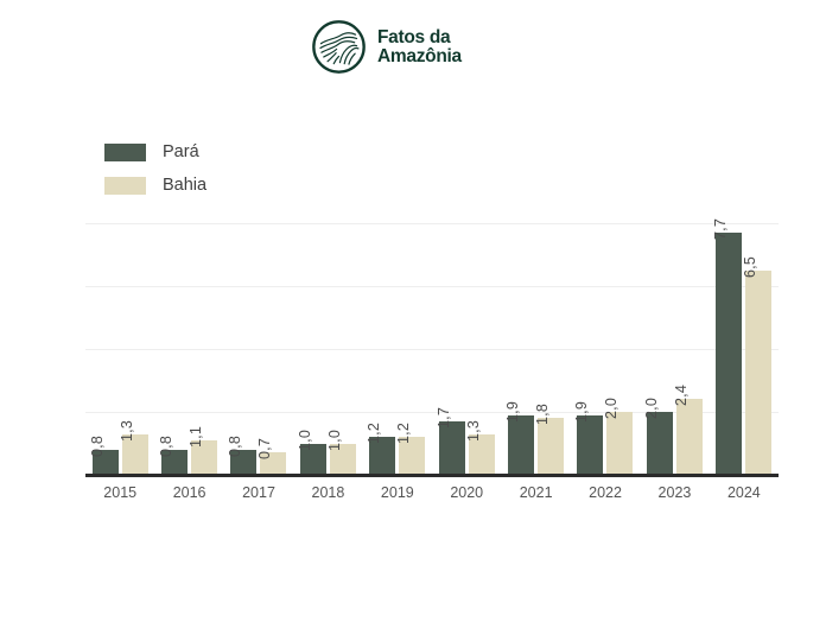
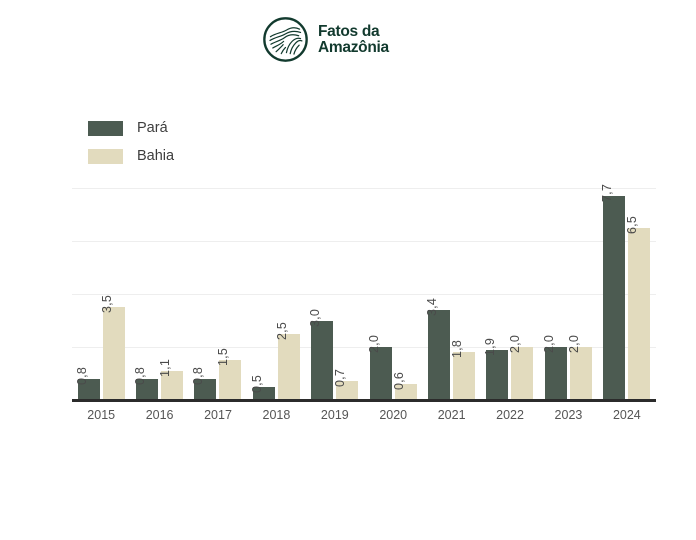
Bahia/2015: 1,3 -> 3,5
Bahia/2017: 0,7 -> 1,5
Pará/2018: 1,0 -> 0,5
Bahia/2018: 1,0 -> 2,5
Pará/2019: 1,2 -> 3,0
Bahia/2019: 1,2 -> 0,7
Pará/2020: 1,7 -> 2,0
Bahia/2020: 1,3 -> 0,6
Pará/2021: 1,9 -> 3,4
Bahia/2023: 2,4 -> 2,0
